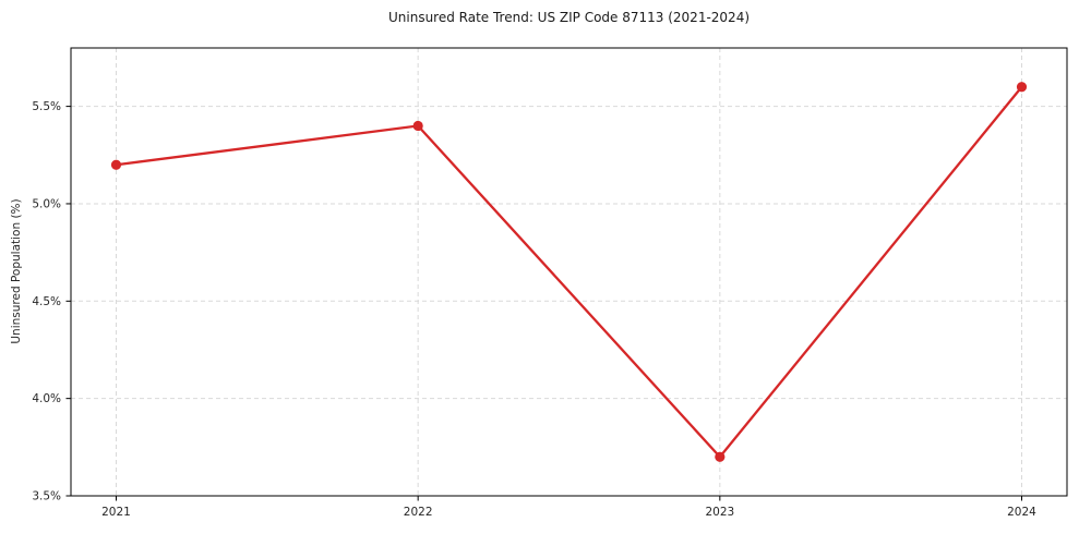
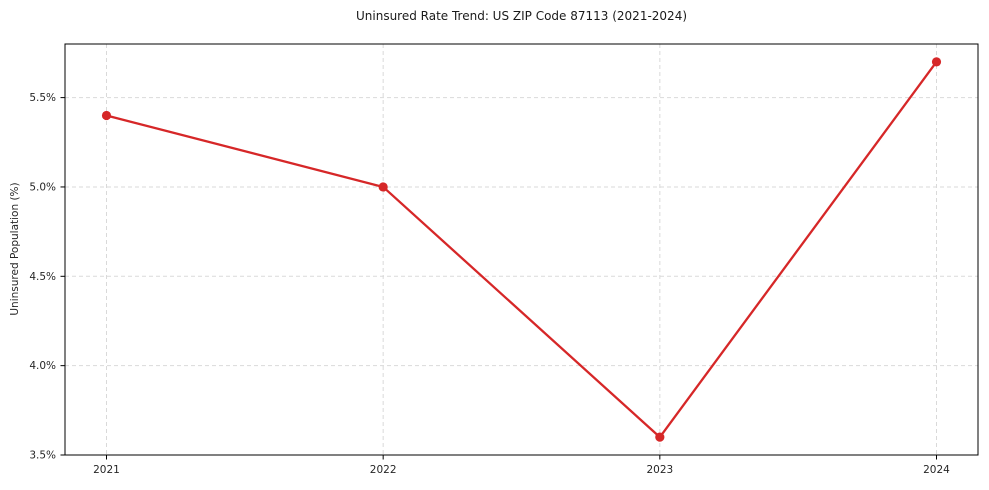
2021: 5.2% -> 5.4%
2022: 5.4% -> 5.0%
2023: 3.7% -> 3.6%
2024: 5.6% -> 5.7%
